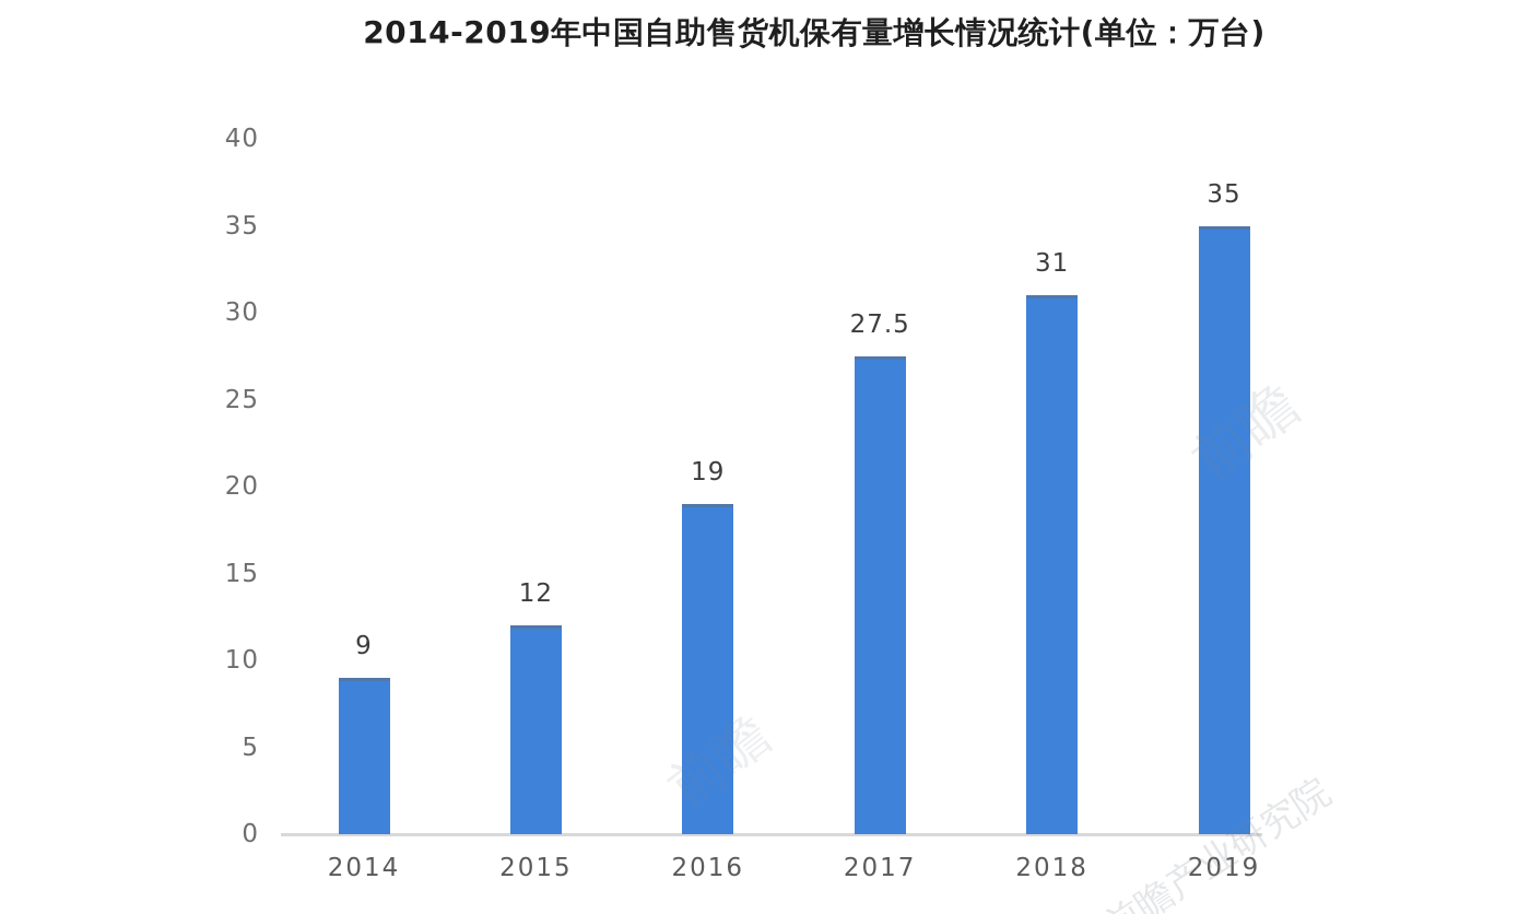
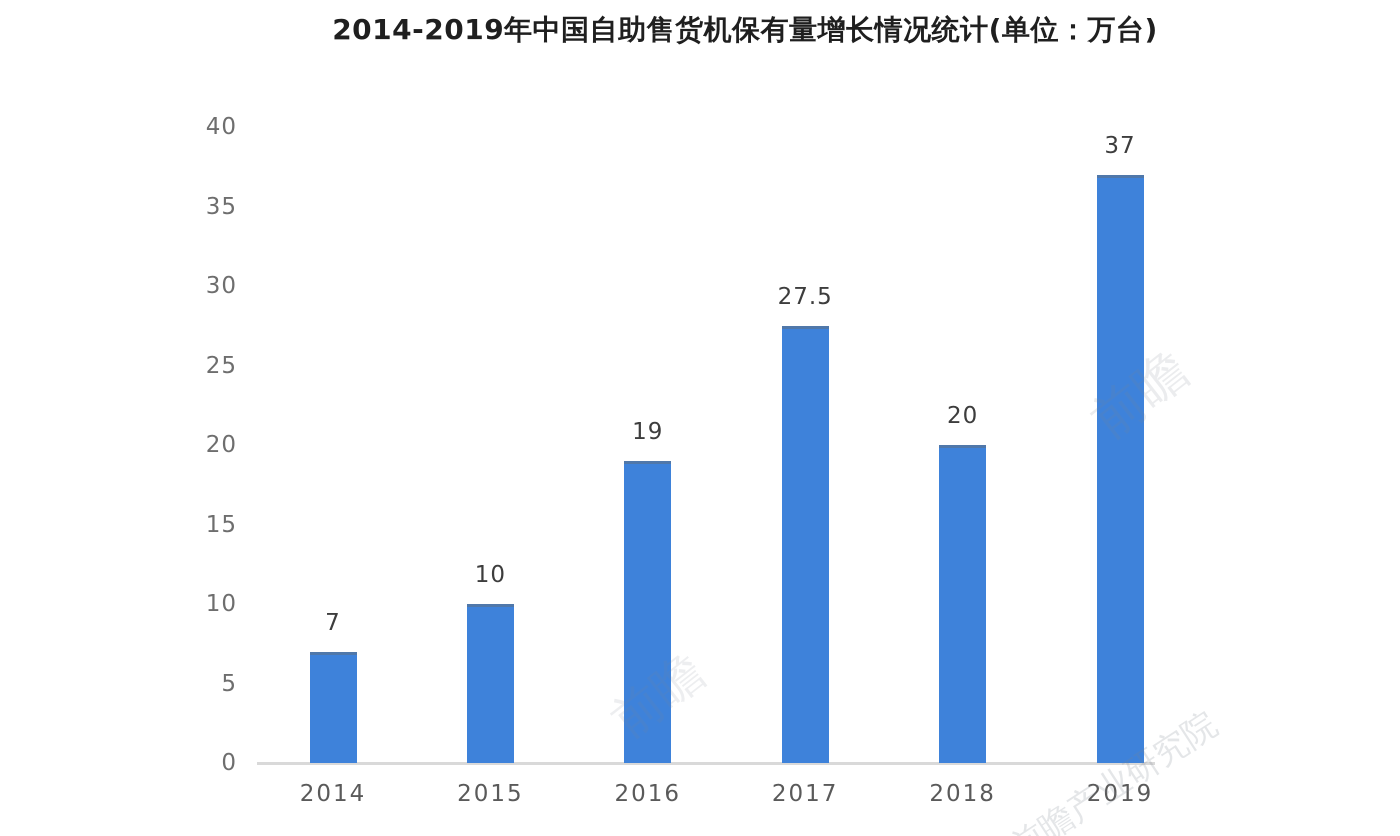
2014: 9 -> 7
2015: 12 -> 10
2018: 31 -> 20
2019: 35 -> 37
